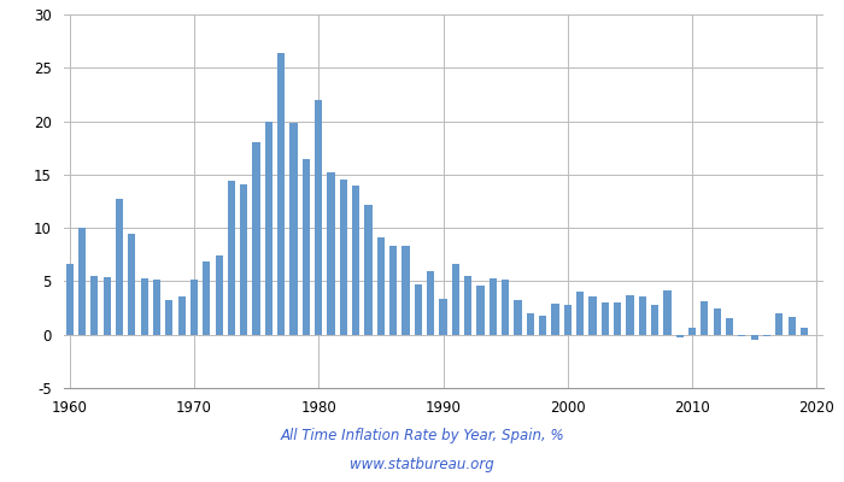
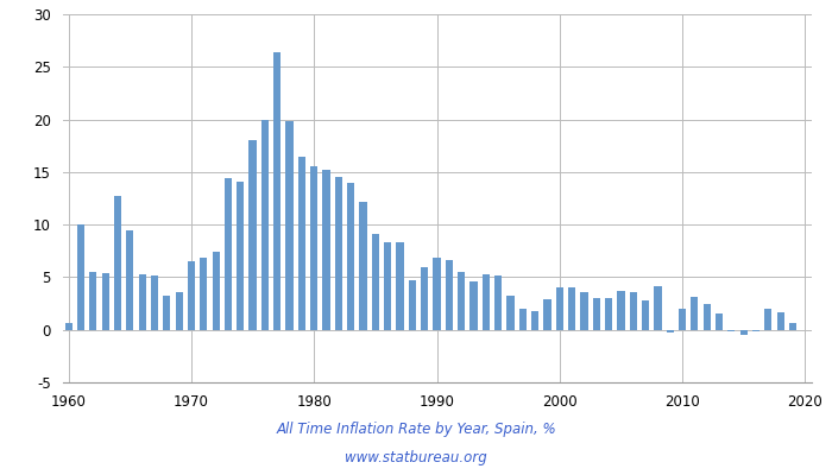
1960: 6.6 -> 0.6
1970: 5.2 -> 6.5
1980: 22.0 -> 15.6
1990: 3.4 -> 6.9
2000: 2.8 -> 4.0
2010: 0.6 -> 2.0
